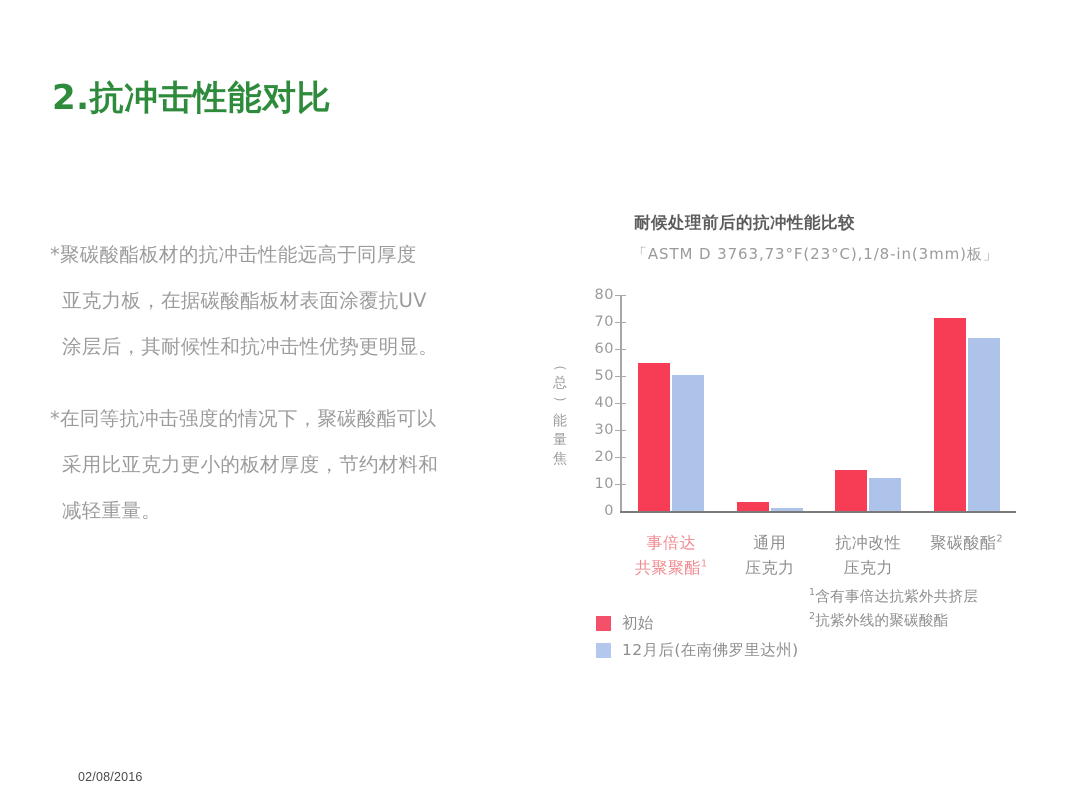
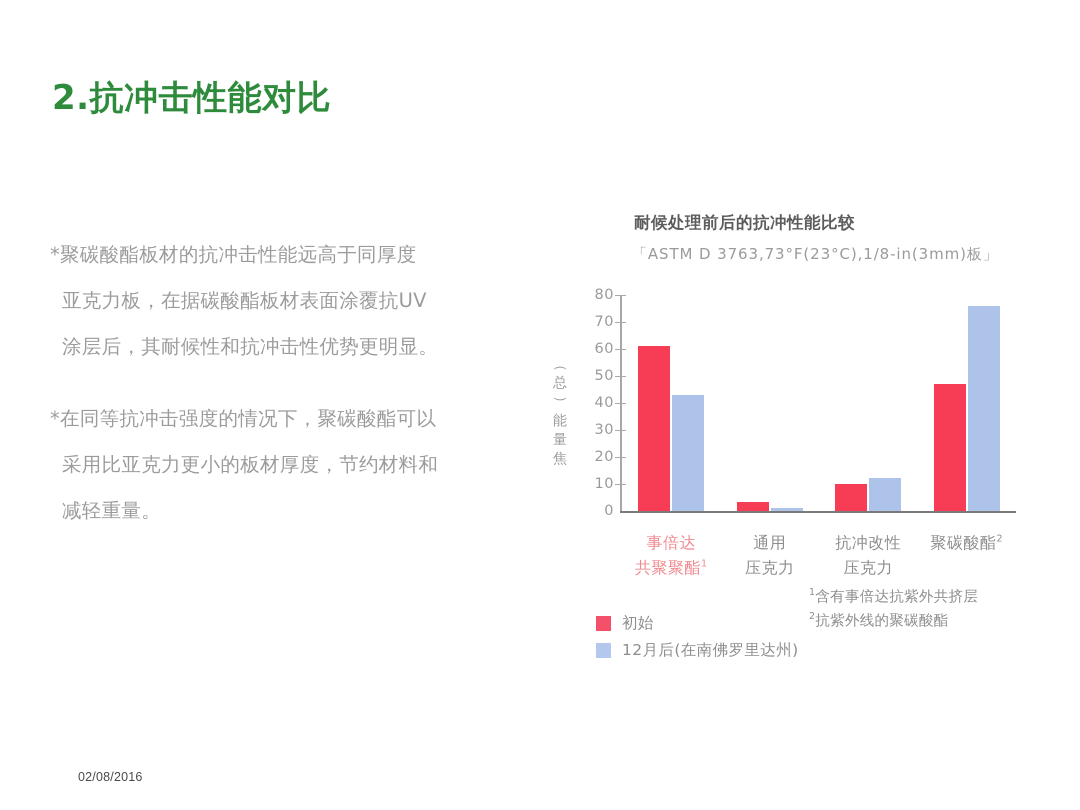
初始/事倍达共聚聚酯: 55 -> 61
12月后(在南佛罗里达州)/事倍达共聚聚酯: 50 -> 43
初始/抗冲改性压克力: 15 -> 10
初始/聚碳酸酯: 72 -> 47
12月后(在南佛罗里达州)/聚碳酸酯: 64 -> 76
